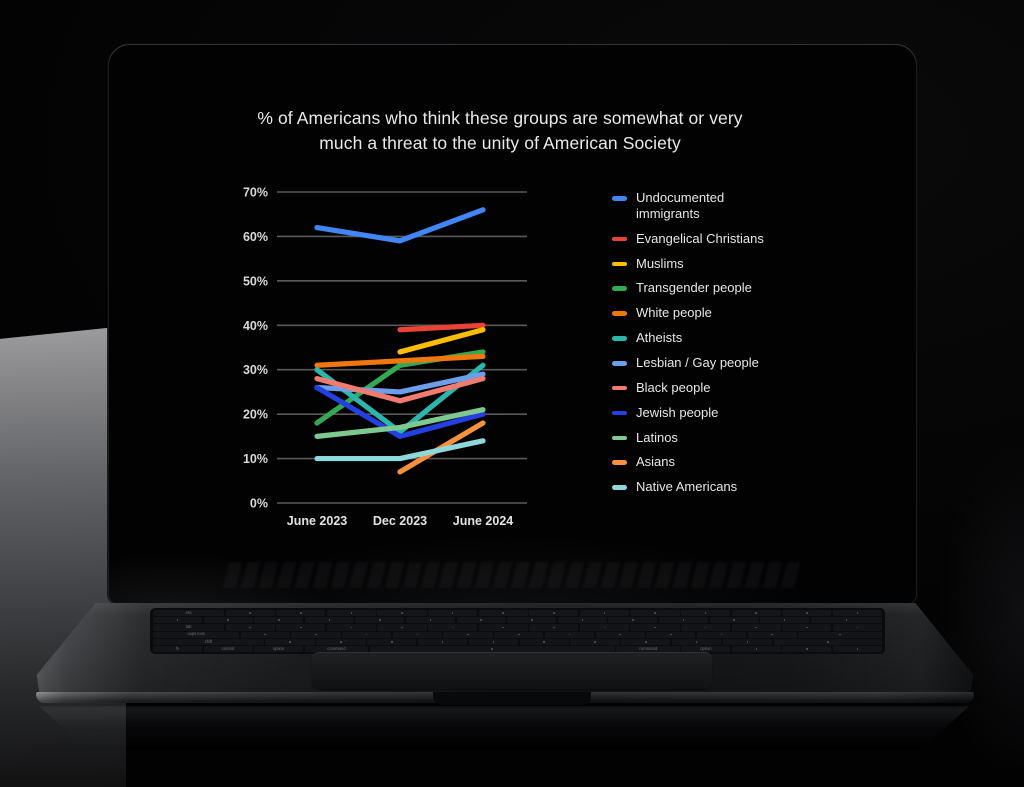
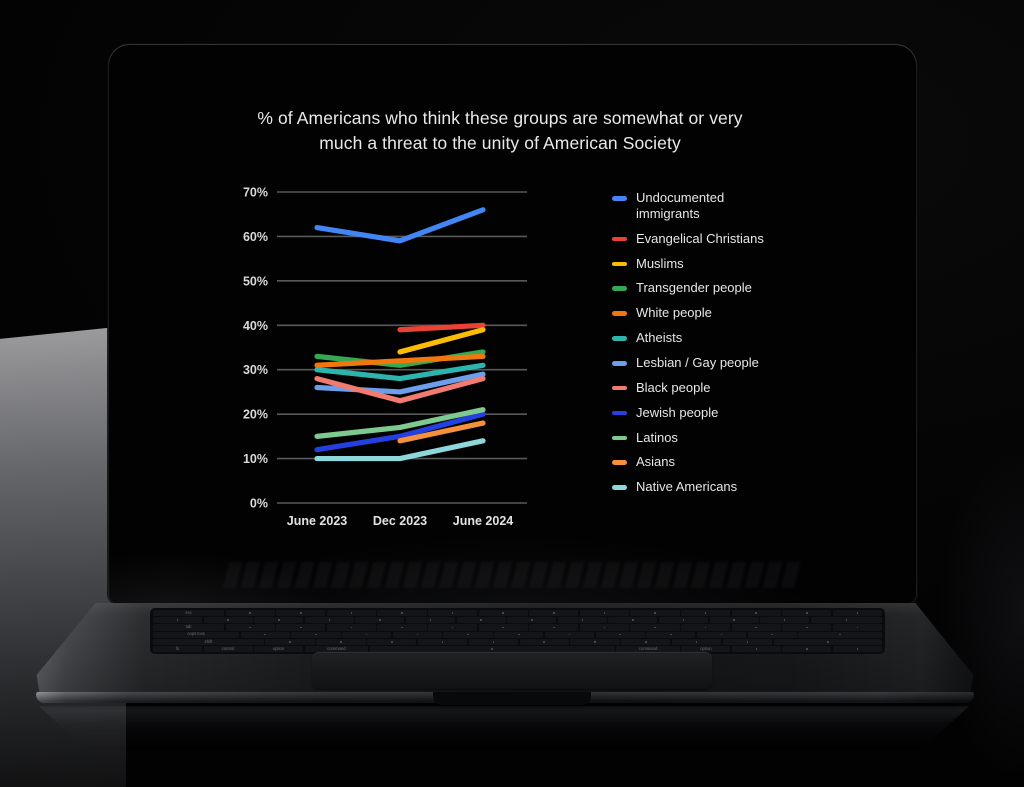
Transgender people/June 2023: 18% -> 33%
Jewish people/June 2023: 26% -> 12%
Atheists/Dec 2023: 16% -> 28%
Asians/Dec 2023: 7% -> 14%
